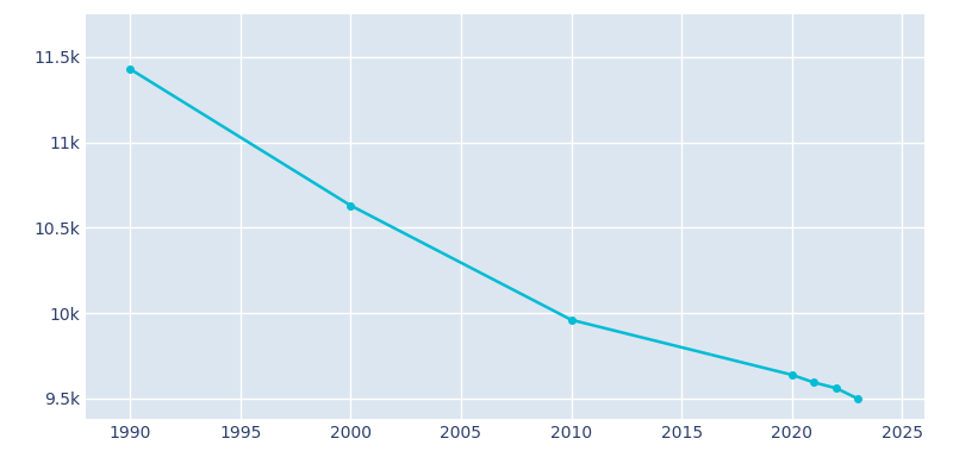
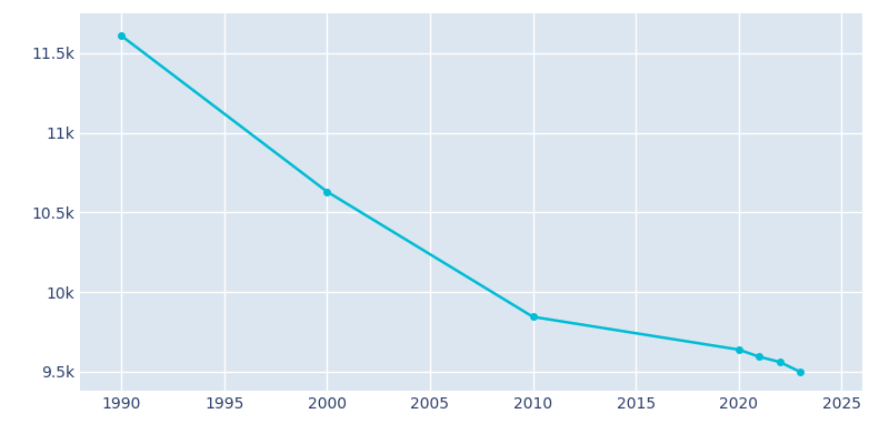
1990: 11.43k -> 11.61k
2010: 9.96k -> 9.84k
